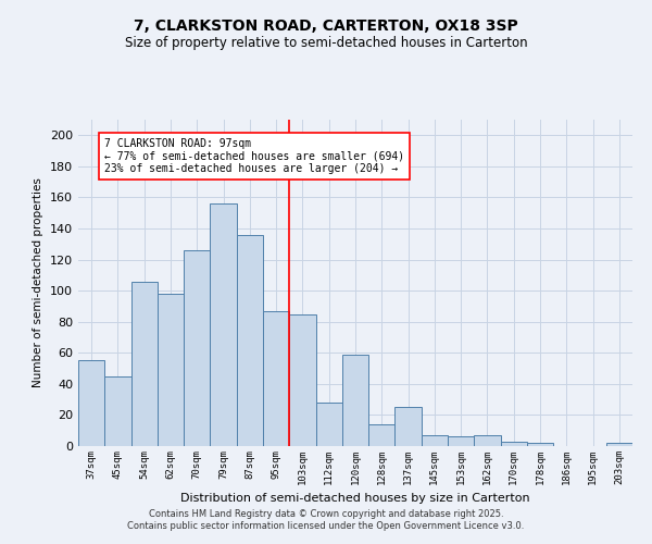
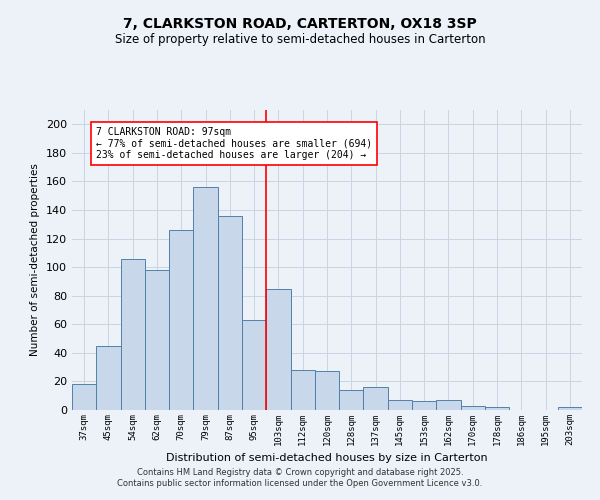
37sqm: 55 -> 18
95sqm: 87 -> 63
120sqm: 59 -> 27
137sqm: 25 -> 16
